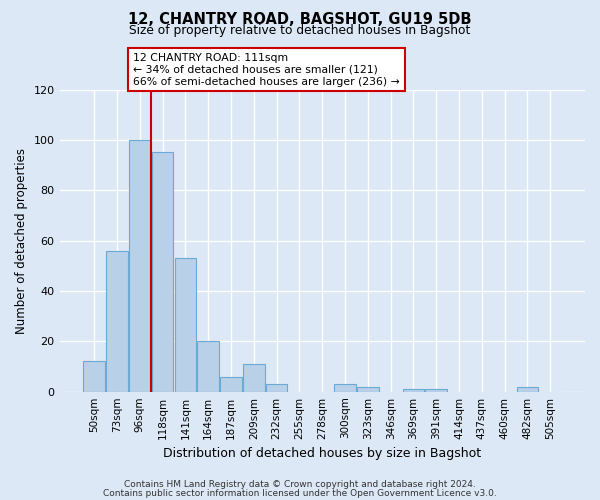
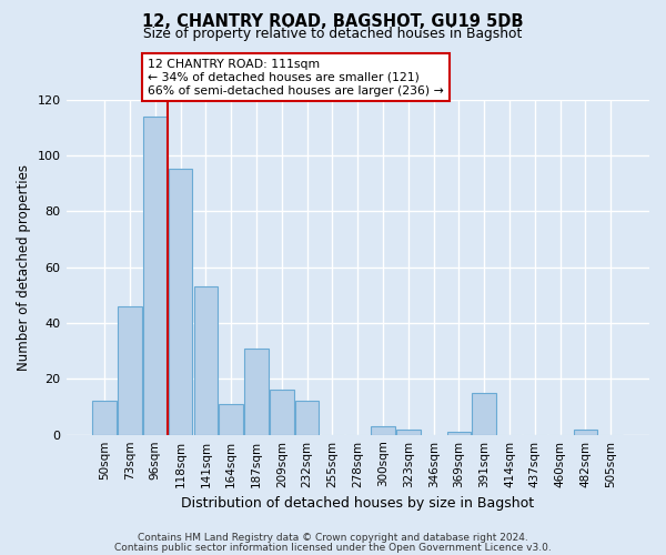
73sqm: 56 -> 46
96sqm: 100 -> 114
164sqm: 20 -> 11
187sqm: 6 -> 31
209sqm: 11 -> 16
232sqm: 3 -> 12
391sqm: 1 -> 15
